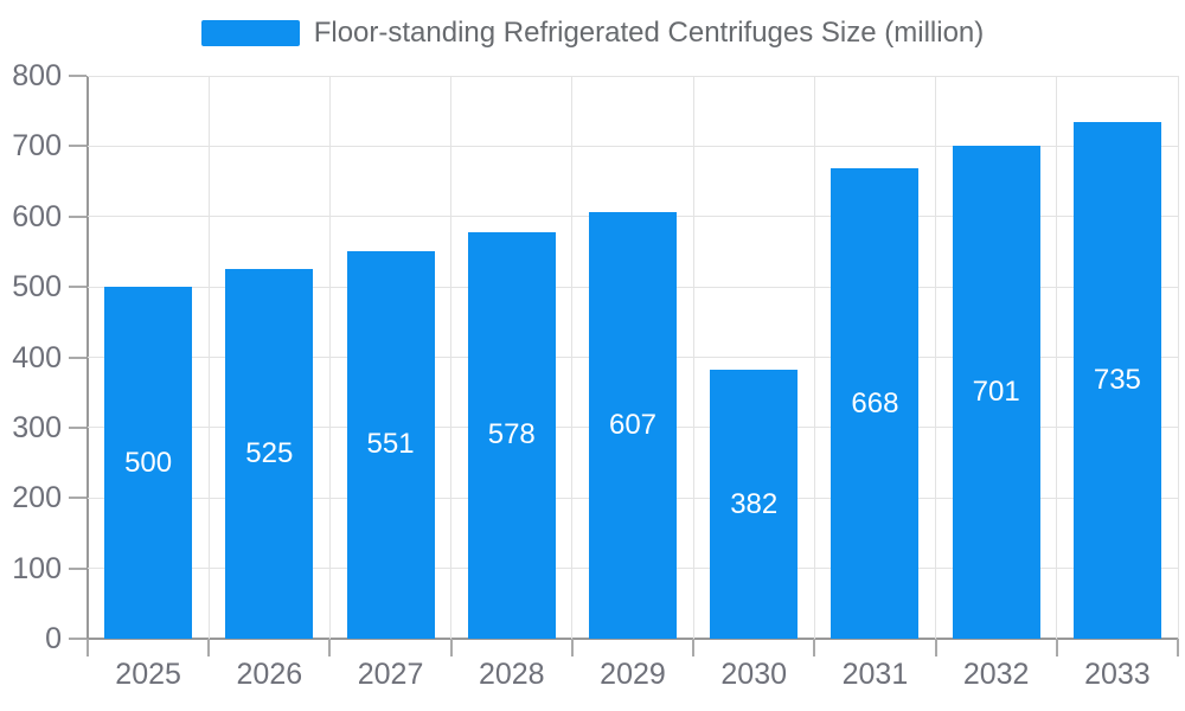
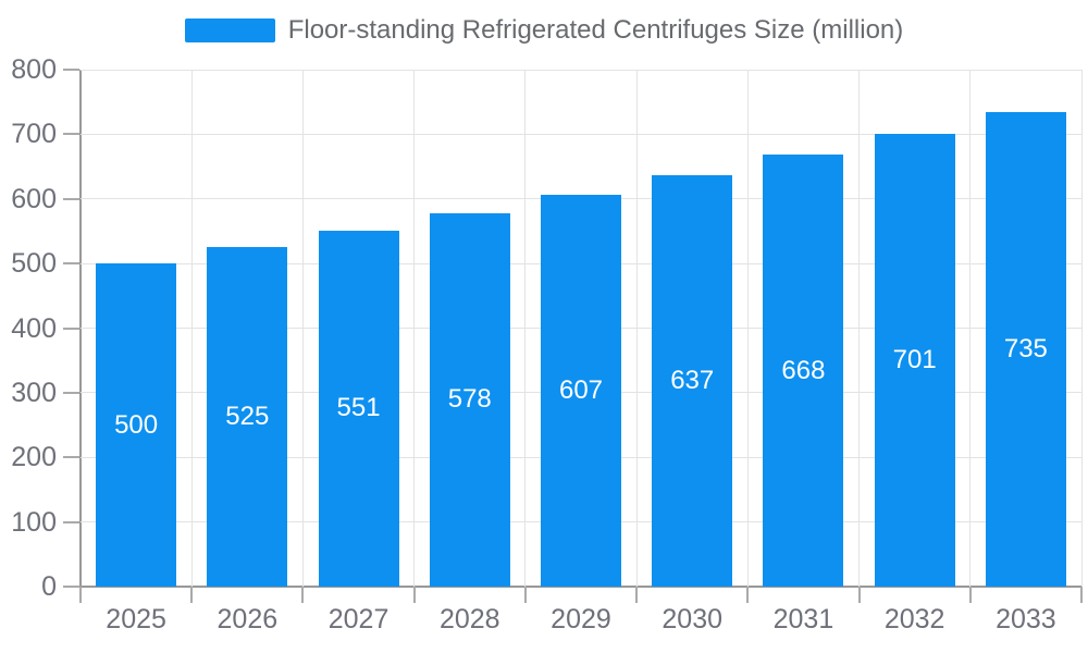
2030: 382 -> 637
